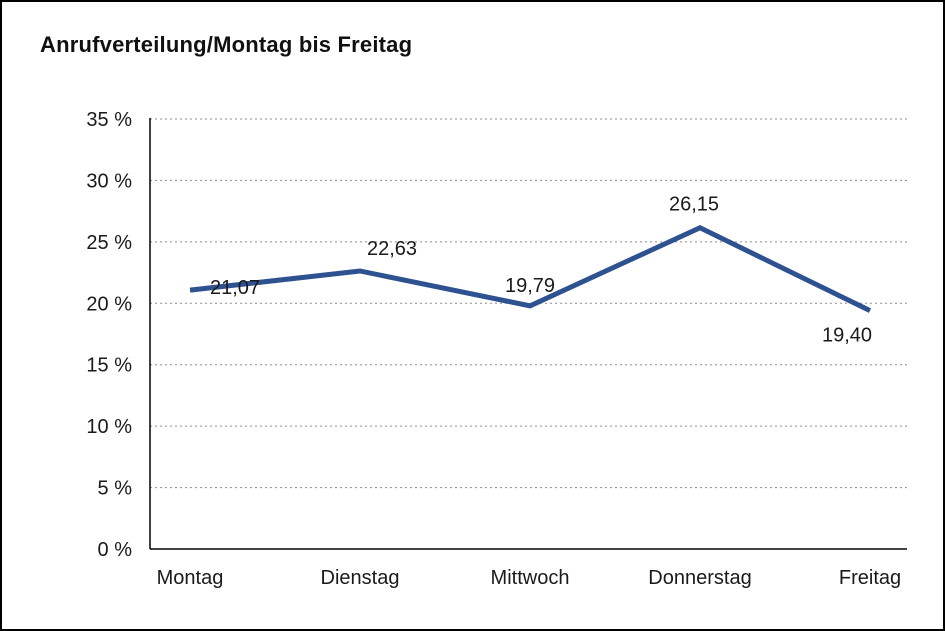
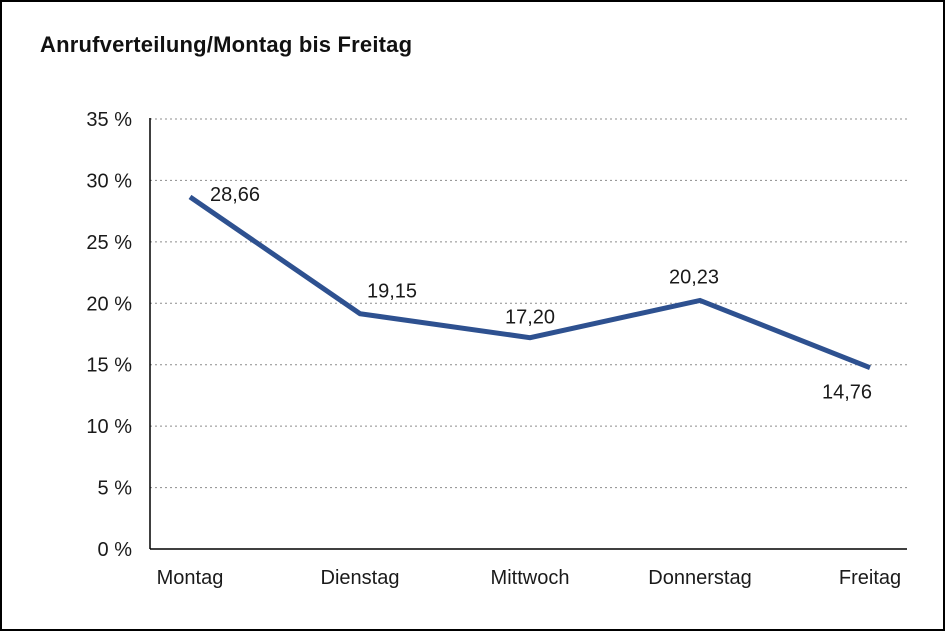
Montag: 21,07 -> 28,66
Dienstag: 22,63 -> 19,15
Mittwoch: 19,79 -> 17,20
Donnerstag: 26,15 -> 20,23
Freitag: 19,40 -> 14,76
